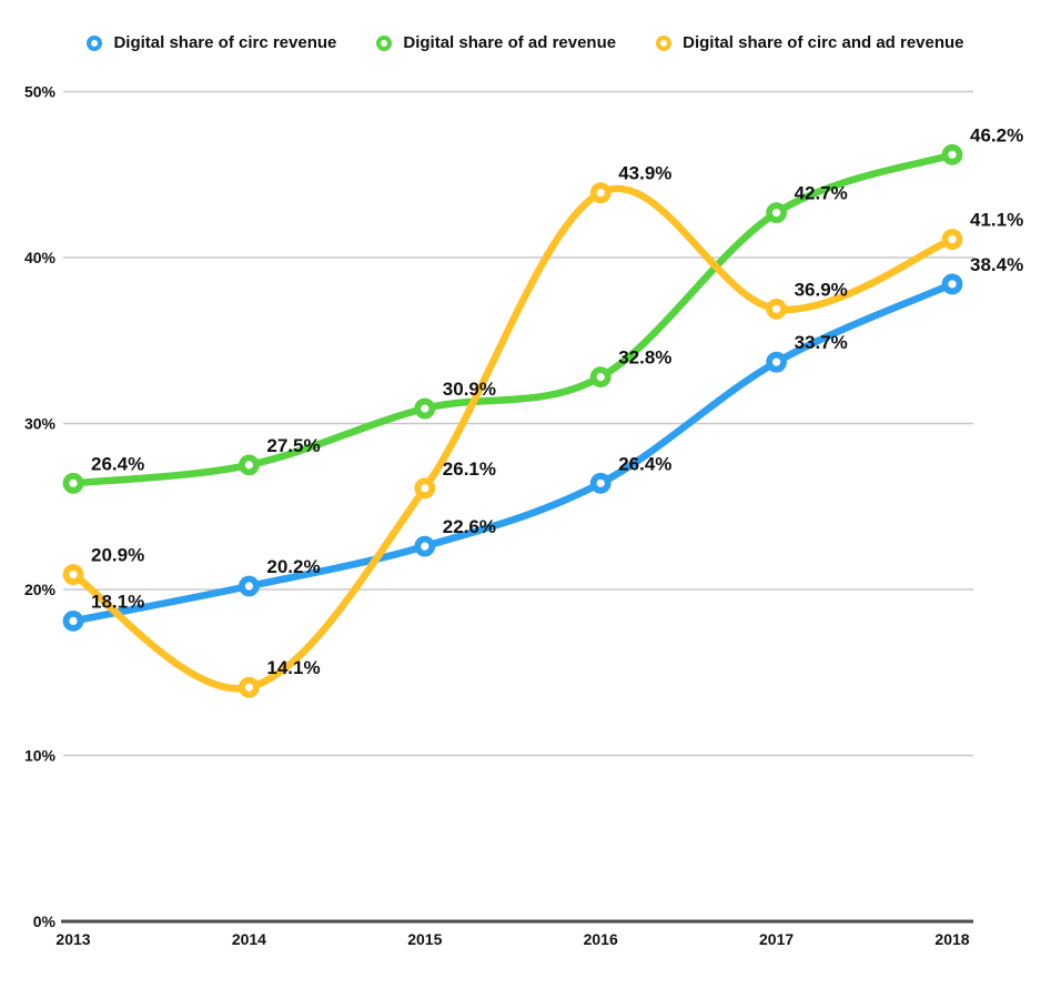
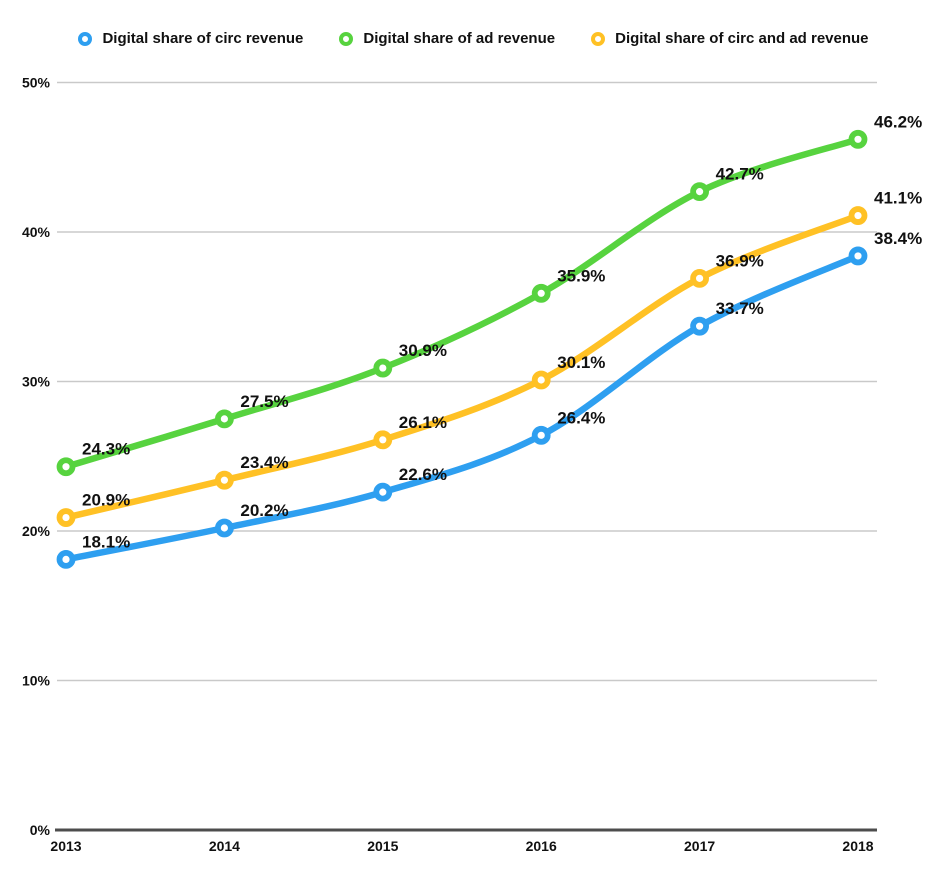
Digital share of ad revenue/2013: 26.4% -> 24.3%
Digital share of circ and ad revenue/2014: 14.1% -> 23.4%
Digital share of ad revenue/2016: 32.8% -> 35.9%
Digital share of circ and ad revenue/2016: 43.9% -> 30.1%
